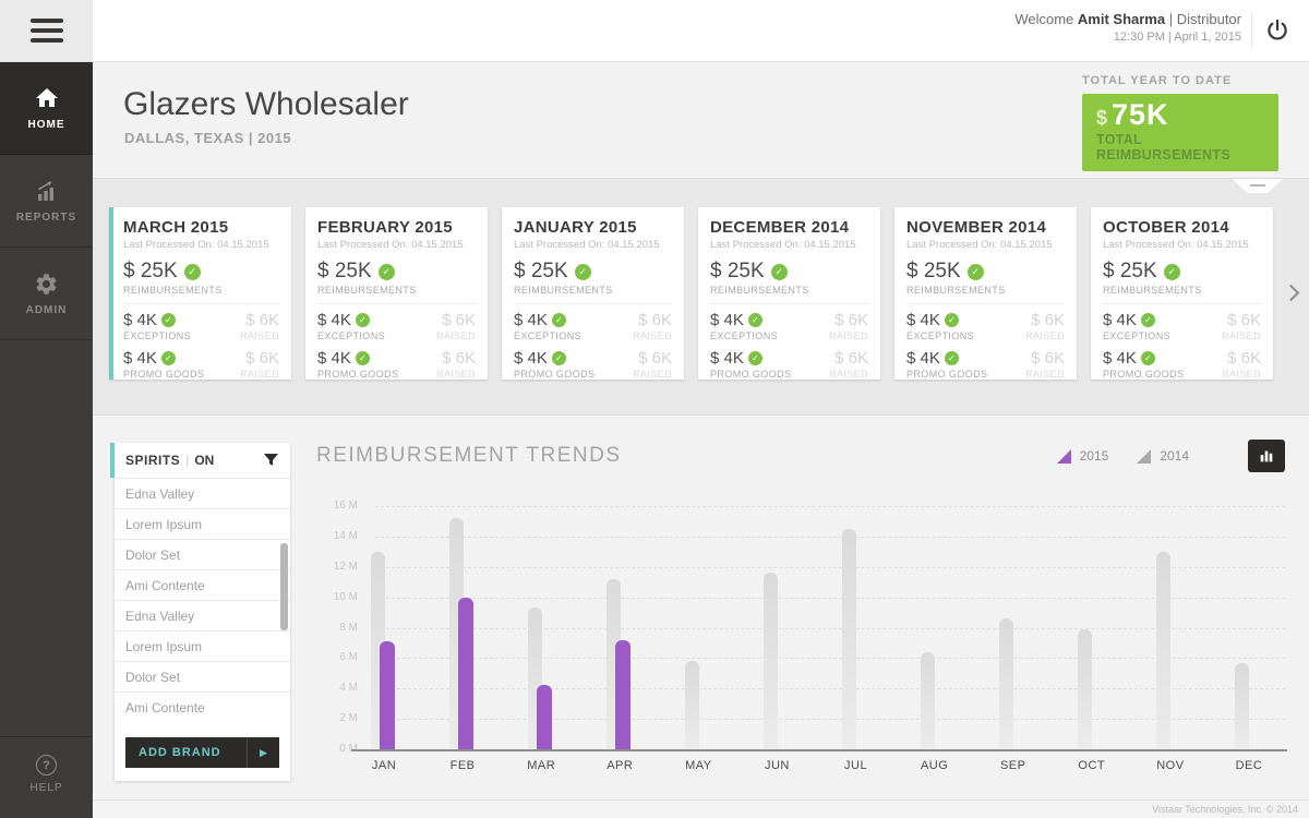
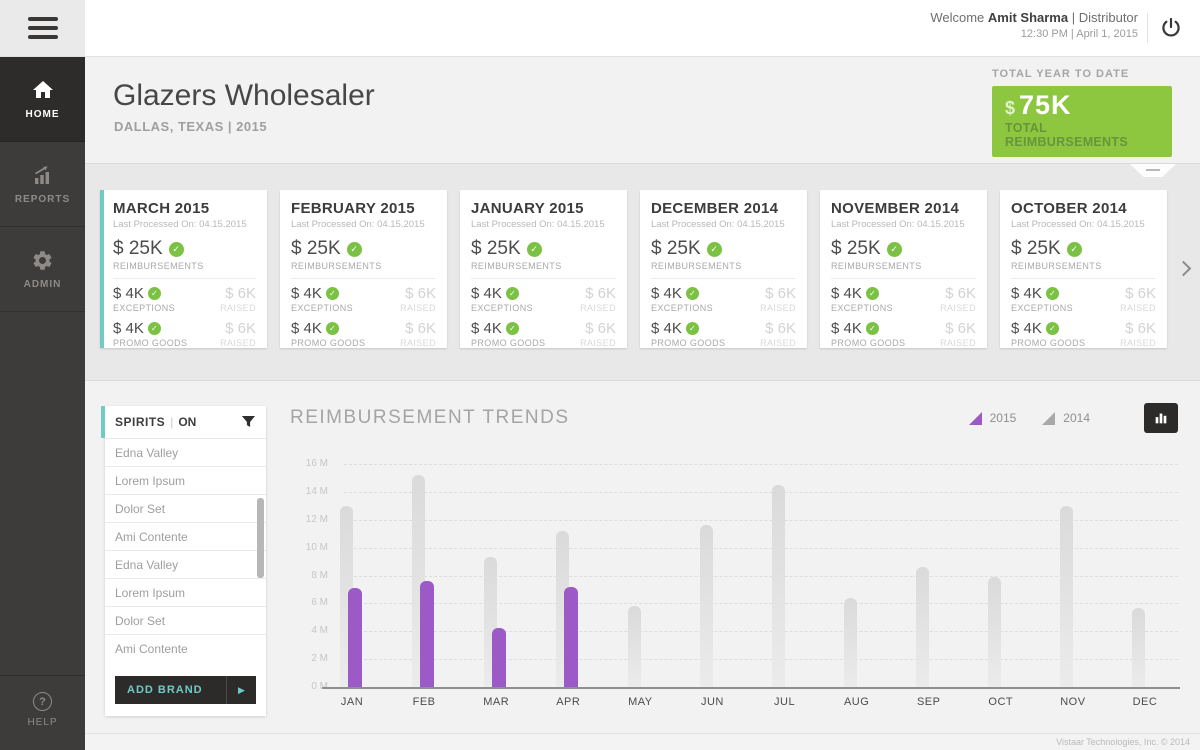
2015/FEB: 10.0M -> 7.6M
